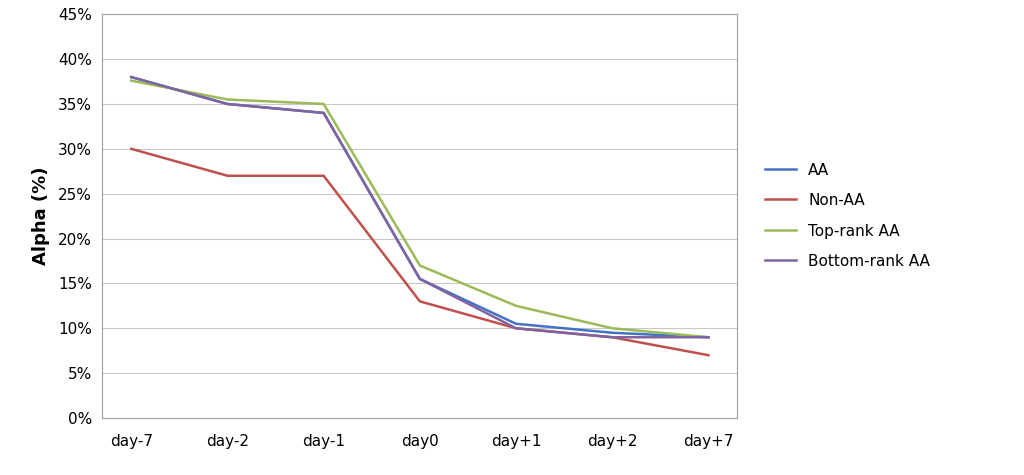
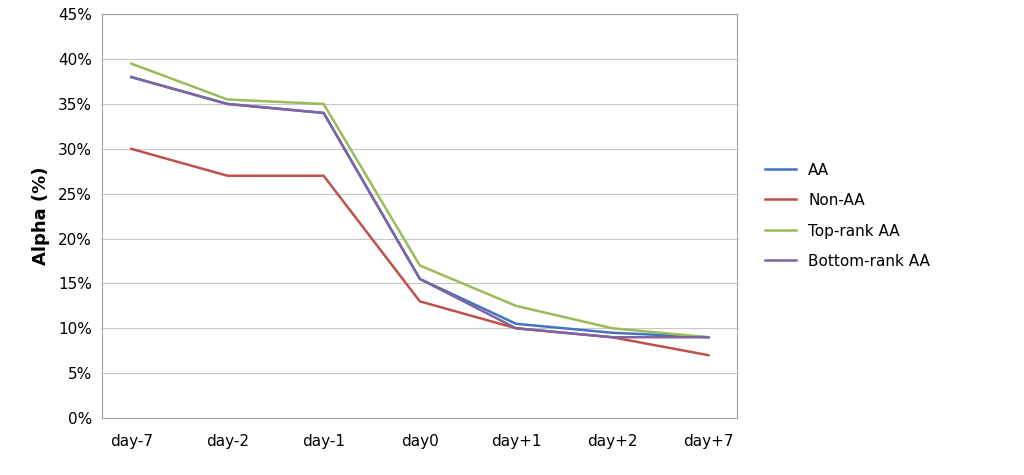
Top-rank AA/day-7: 37.6% -> 39.5%
